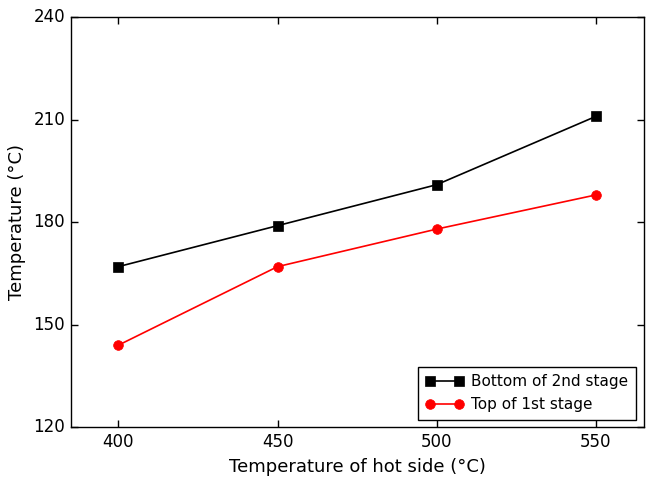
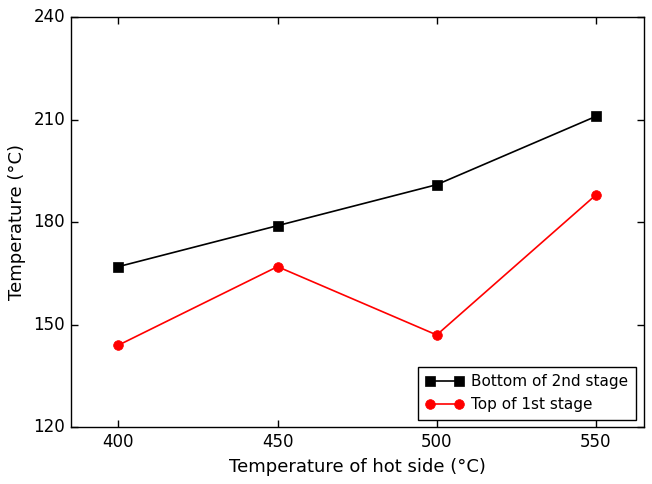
Top of 1st stage/500: 178 -> 147
